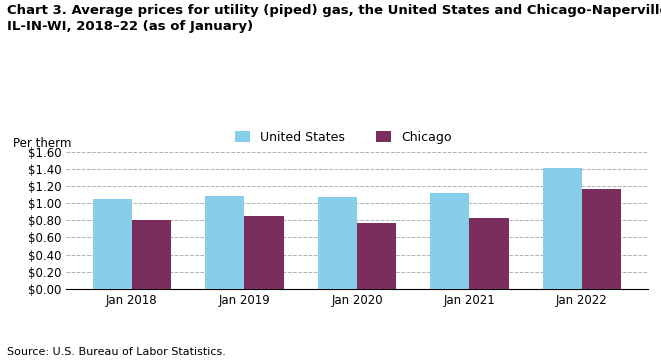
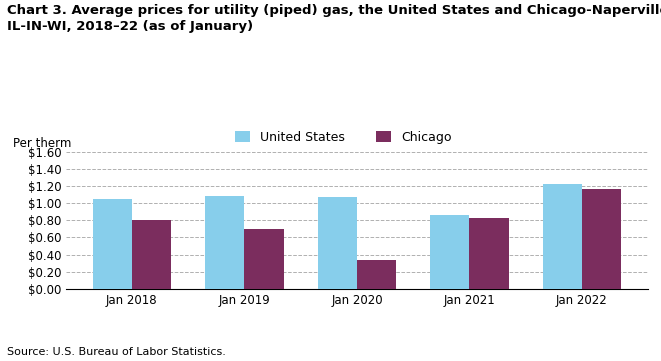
Chicago/Jan 2019: $0.85 -> $0.70
Chicago/Jan 2020: $0.77 -> $0.34
United States/Jan 2021: $1.11 -> $0.86
United States/Jan 2022: $1.41 -> $1.22
